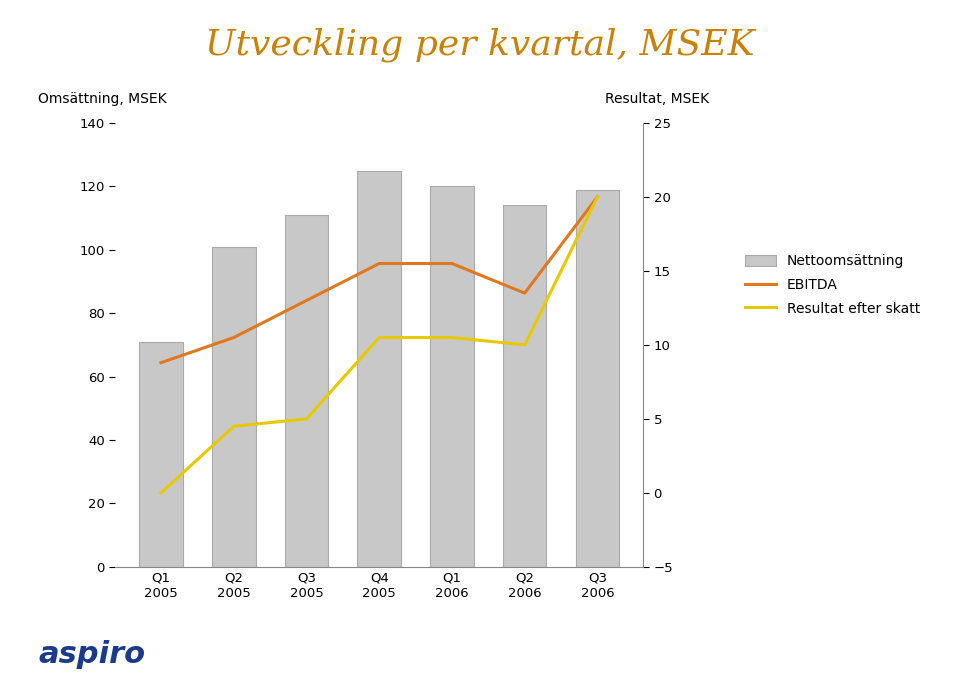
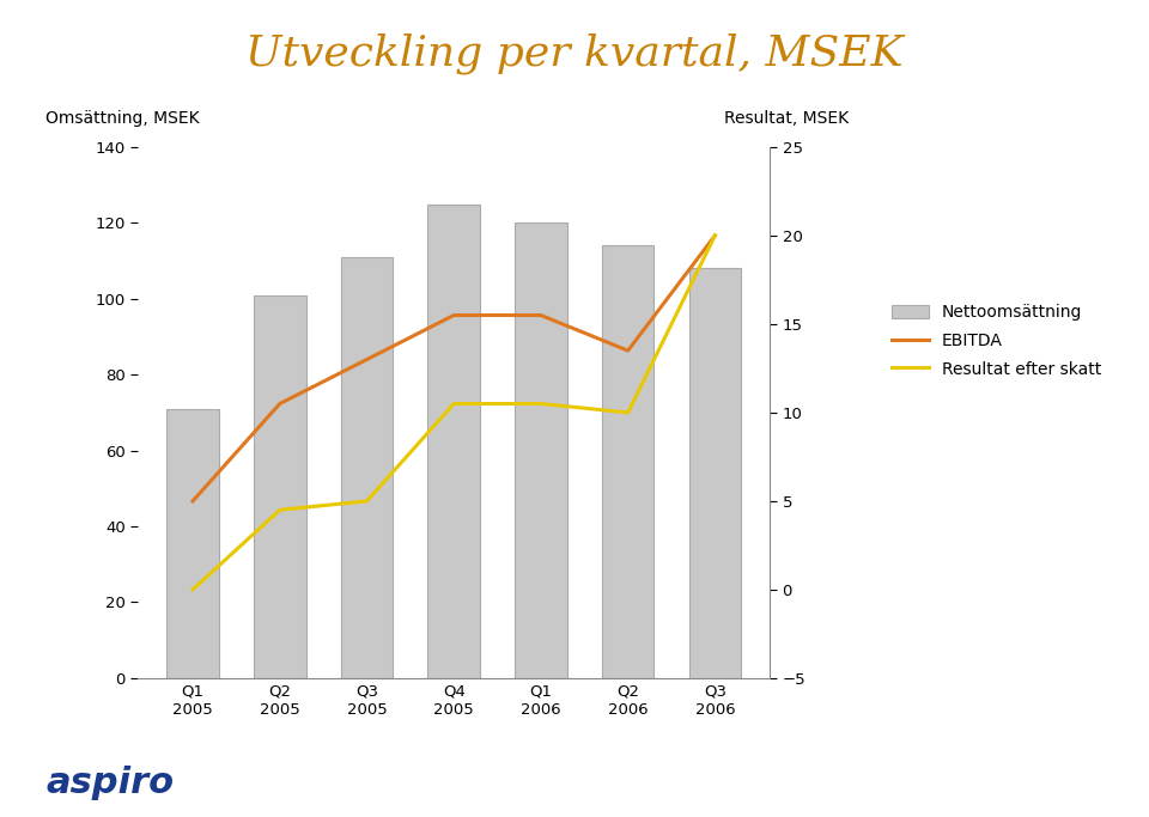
EBITDA/Q1 2005: 8.8 -> 5.0
Nettoomsättning/Q3 2006: 119 -> 108
